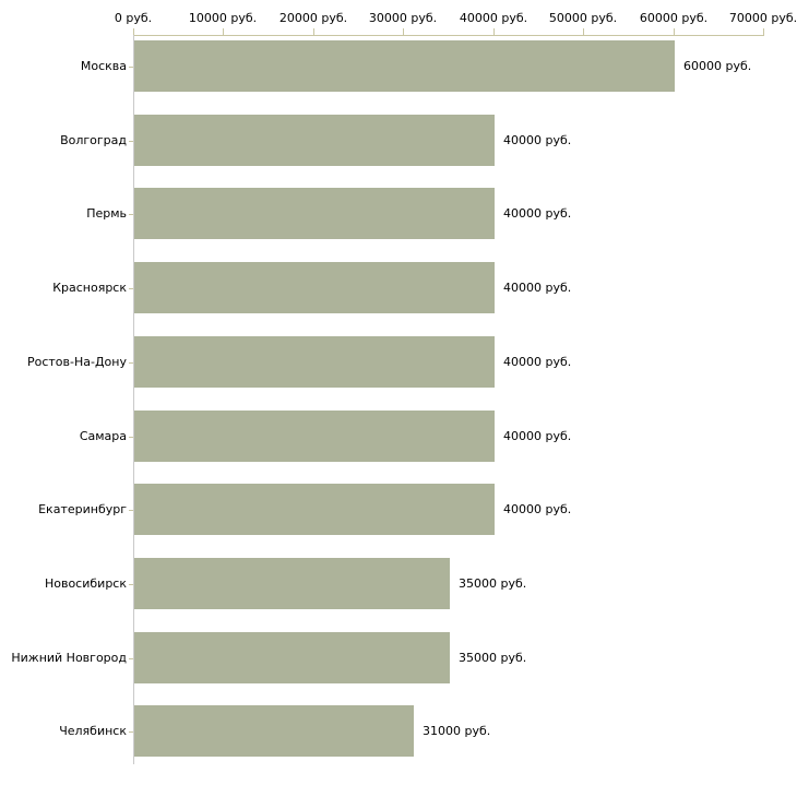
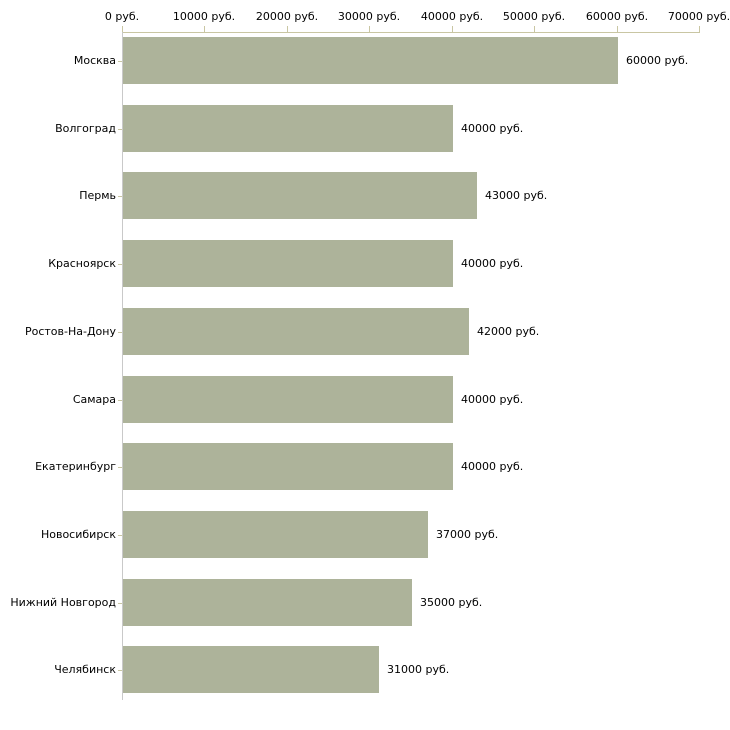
Пермь: 40000 -> 43000
Ростов-На-Дону: 40000 -> 42000
Новосибирск: 35000 -> 37000
